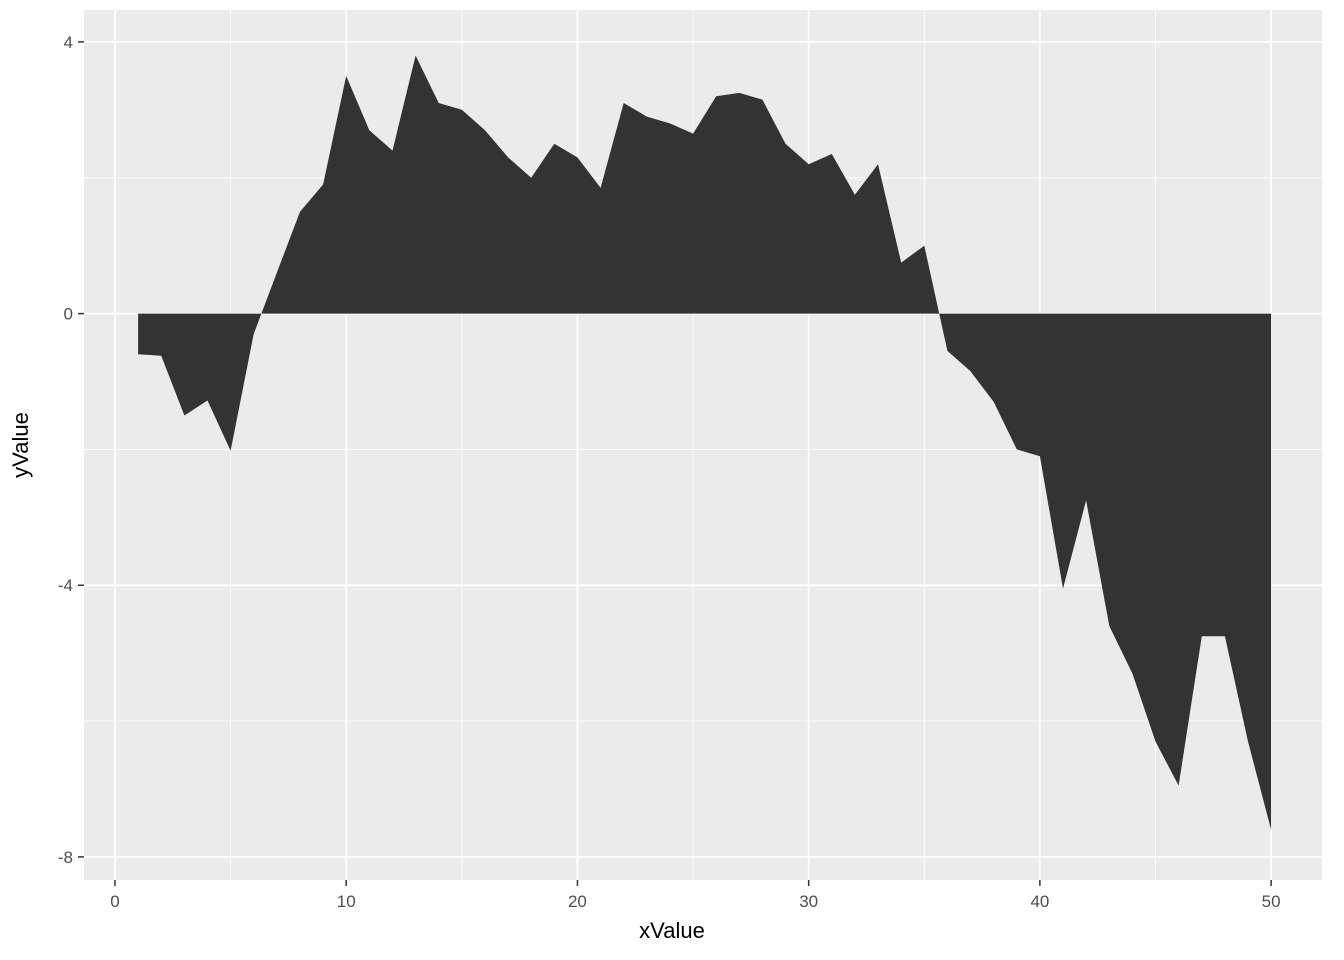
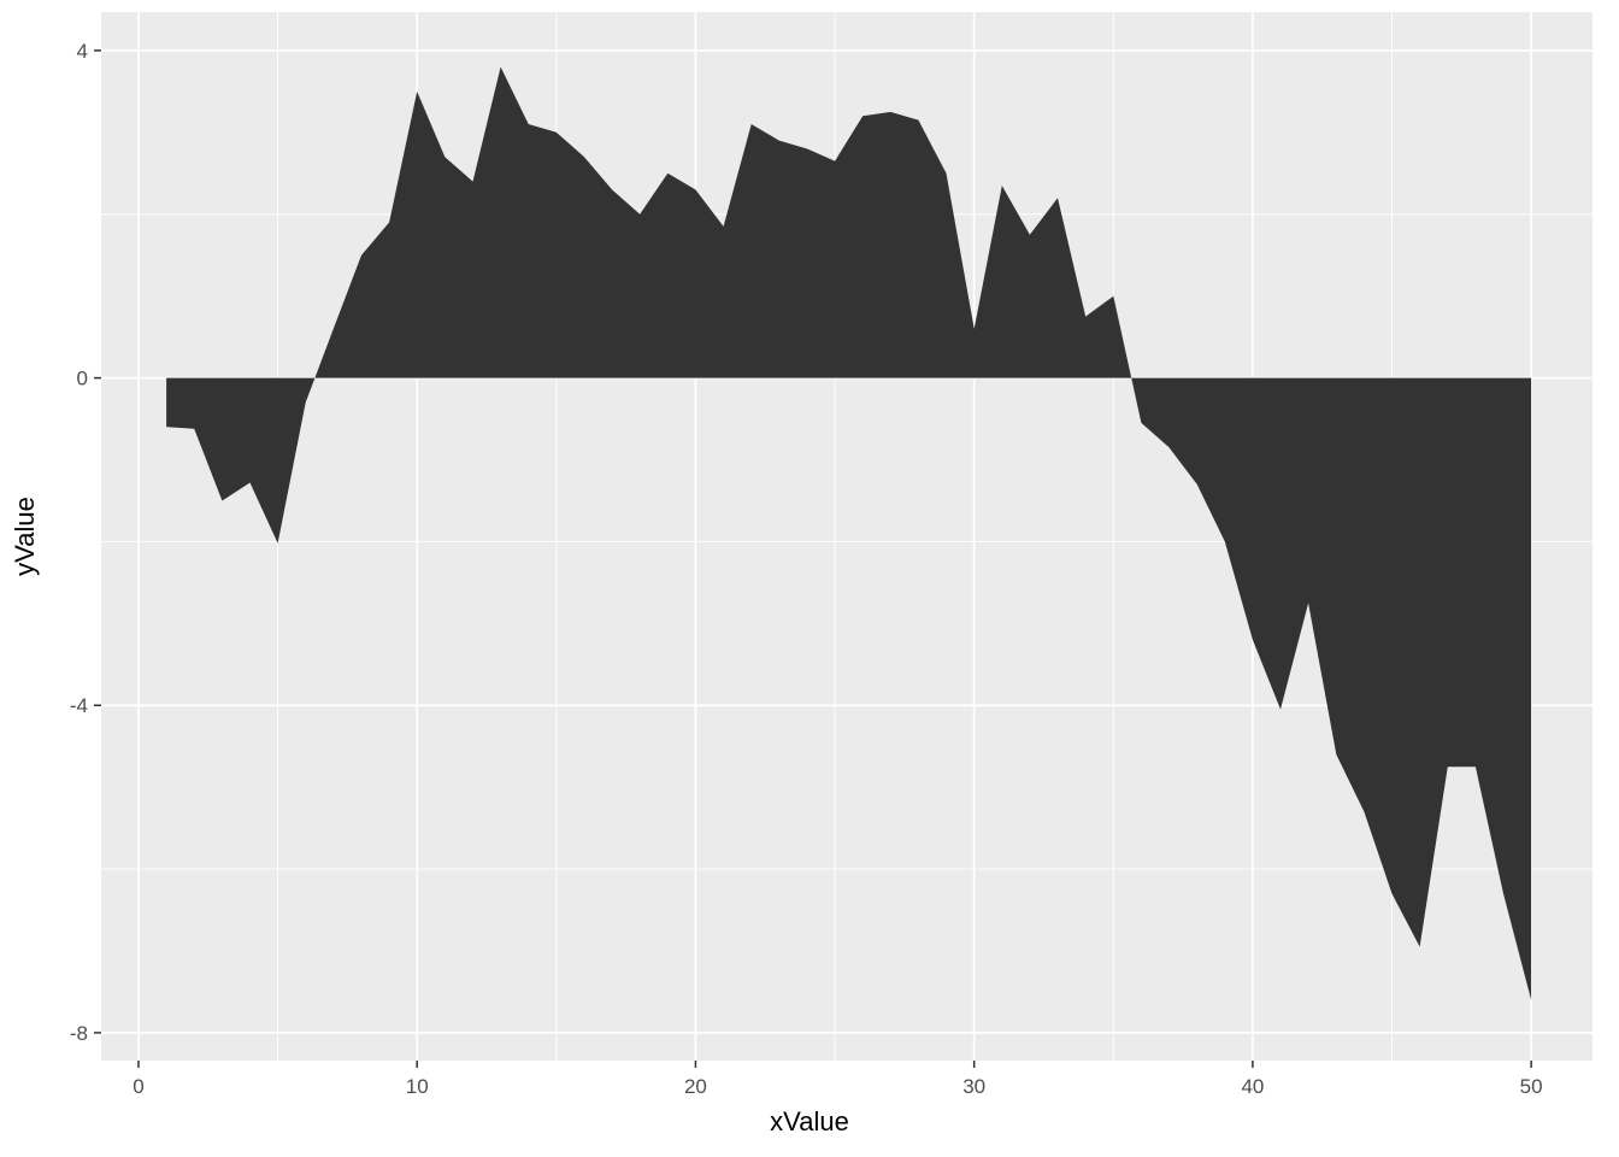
30: 2.2 -> 0.6
40: -2.1 -> -3.2
